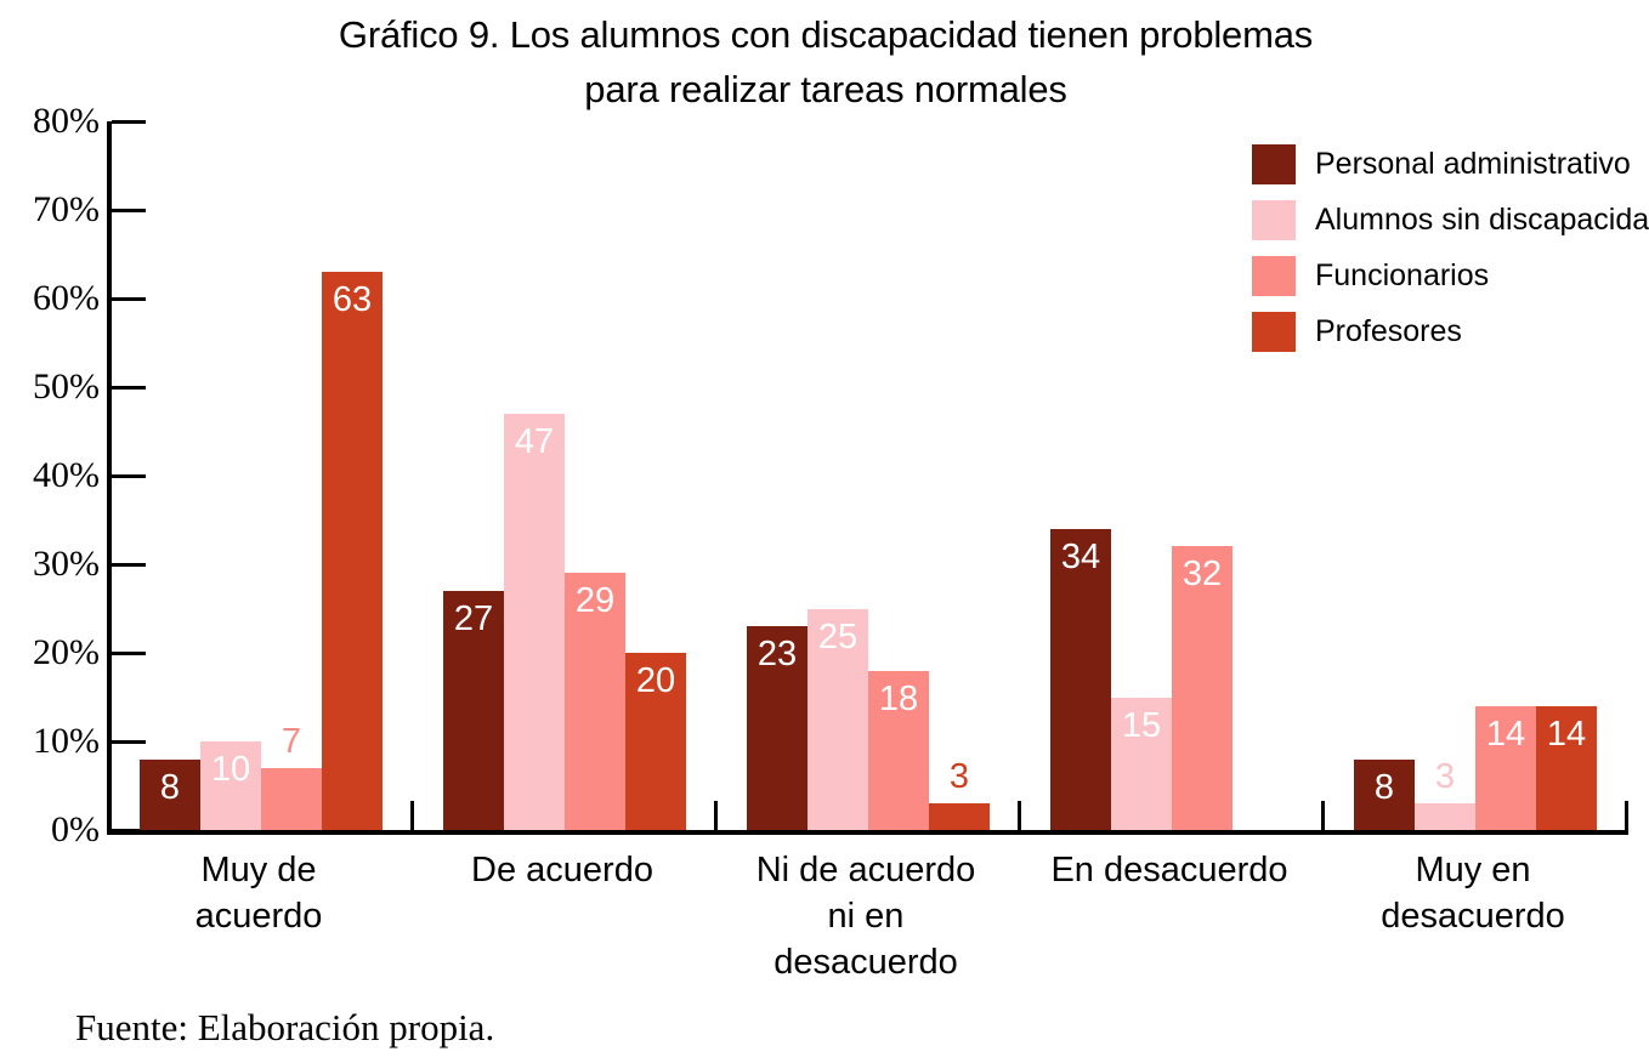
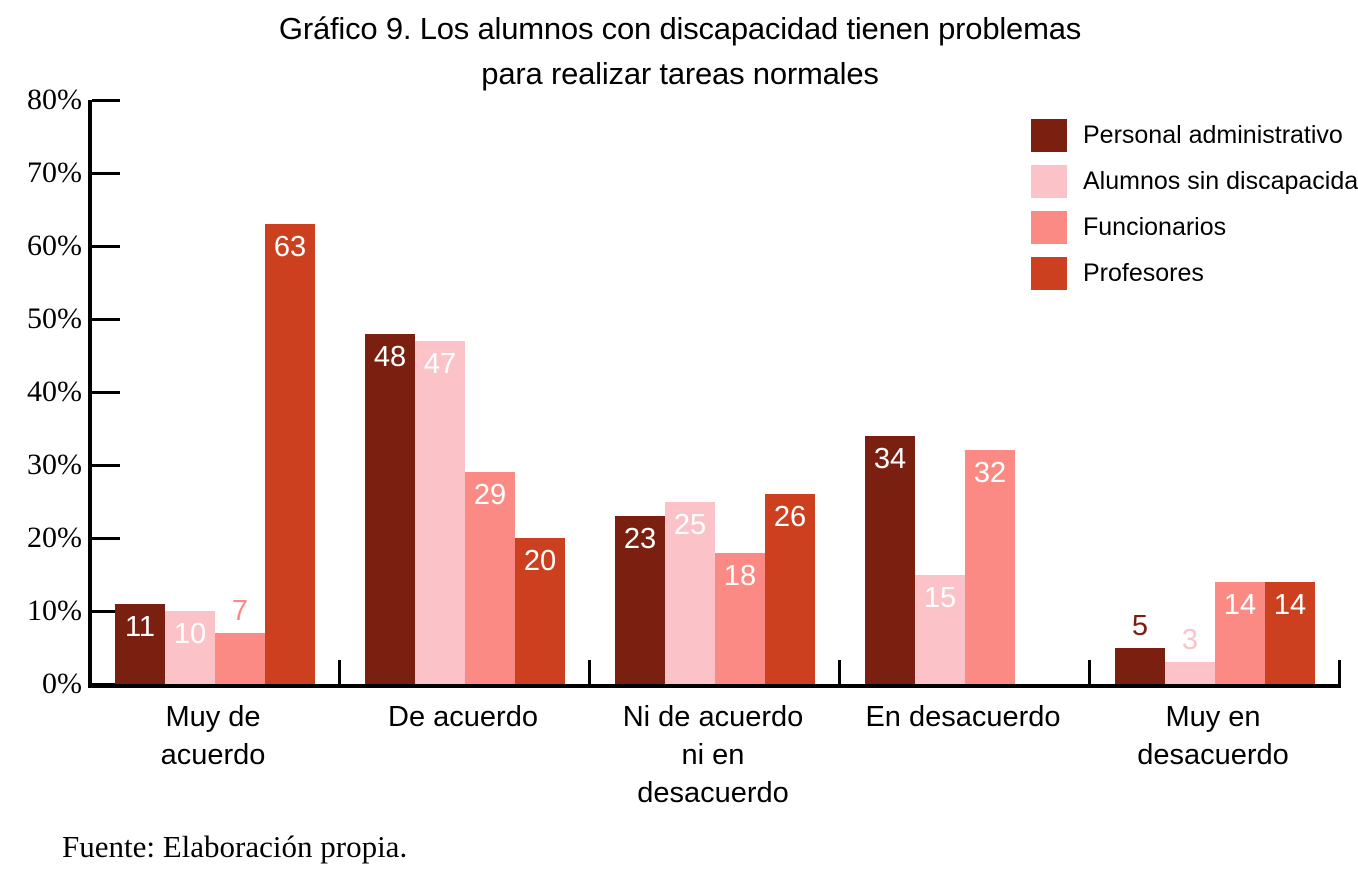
Personal administrativo/Muy de acuerdo: 8 -> 11
Personal administrativo/De acuerdo: 27 -> 48
Profesores/Ni de acuerdo ni en desacuerdo: 3 -> 26
Personal administrativo/Muy en desacuerdo: 8 -> 5
